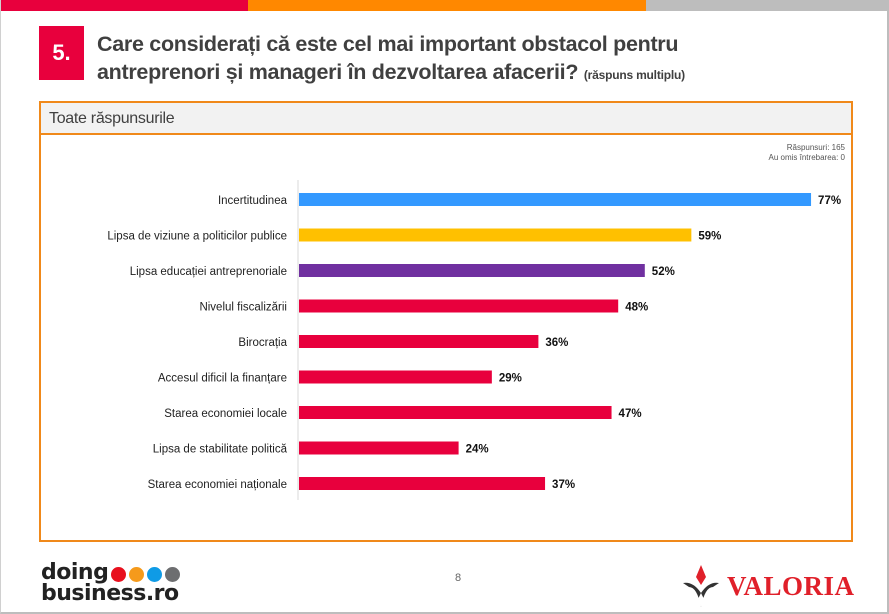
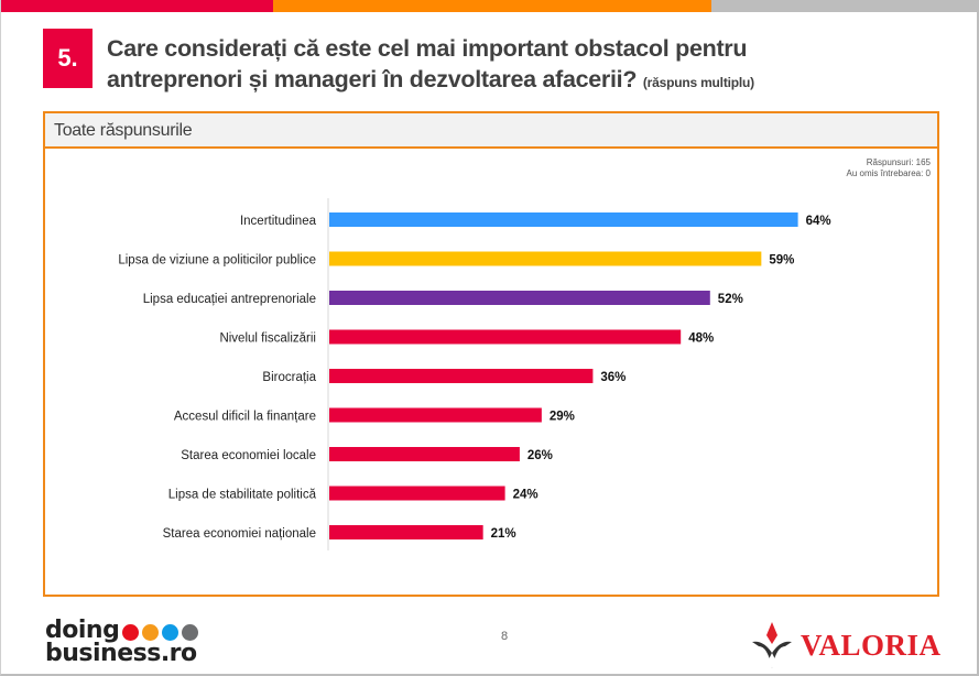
Incertitudinea: 77% -> 64%
Starea economiei locale: 47% -> 26%
Starea economiei naționale: 37% -> 21%
